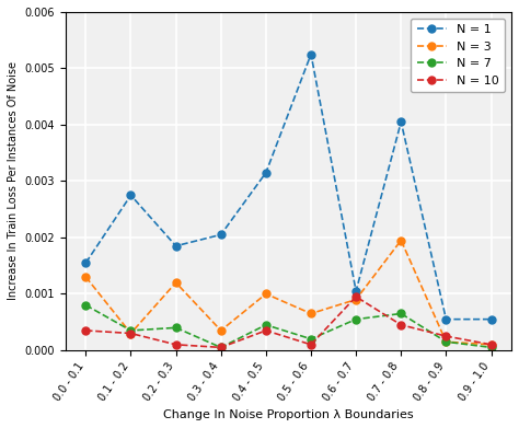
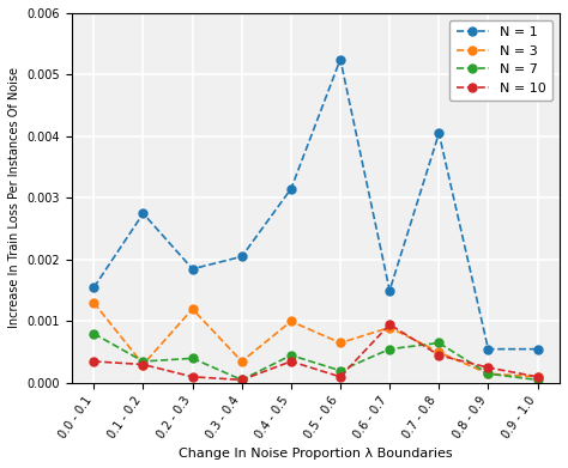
N = 1/0.6 - 0.7: 0.00105 -> 0.00150
N = 3/0.7 - 0.8: 0.00195 -> 0.00050
